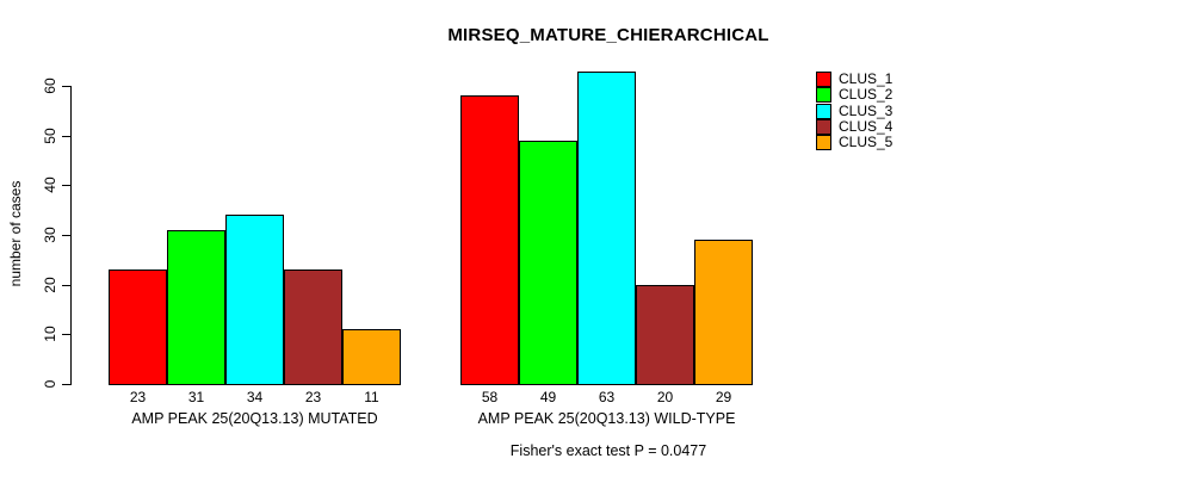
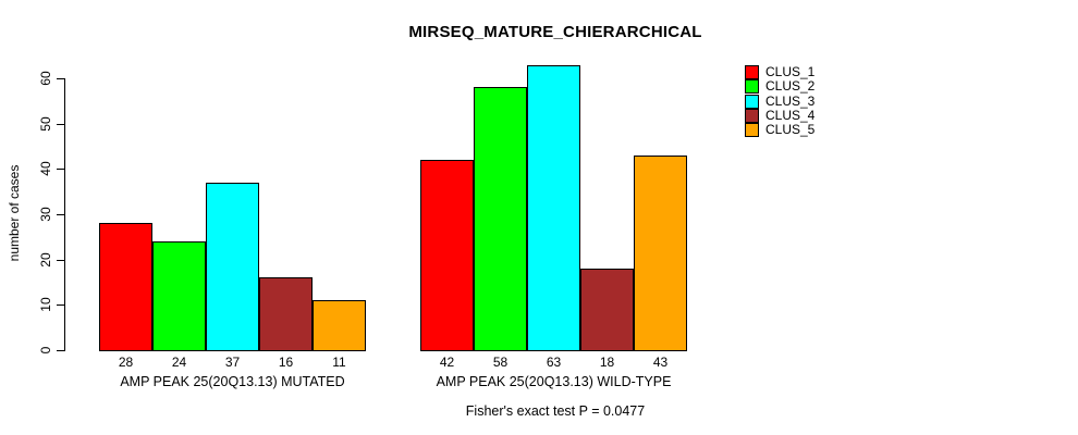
CLUS_1/AMP PEAK 25(20Q13.13) MUTATED: 23 -> 28
CLUS_2/AMP PEAK 25(20Q13.13) MUTATED: 31 -> 24
CLUS_3/AMP PEAK 25(20Q13.13) MUTATED: 34 -> 37
CLUS_4/AMP PEAK 25(20Q13.13) MUTATED: 23 -> 16
CLUS_1/AMP PEAK 25(20Q13.13) WILD-TYPE: 58 -> 42
CLUS_2/AMP PEAK 25(20Q13.13) WILD-TYPE: 49 -> 58
CLUS_4/AMP PEAK 25(20Q13.13) WILD-TYPE: 20 -> 18
CLUS_5/AMP PEAK 25(20Q13.13) WILD-TYPE: 29 -> 43
